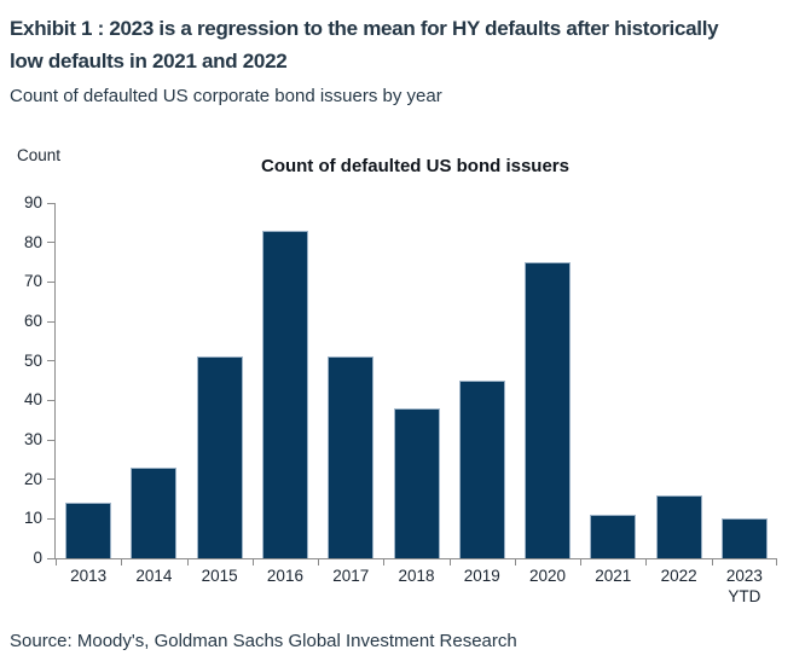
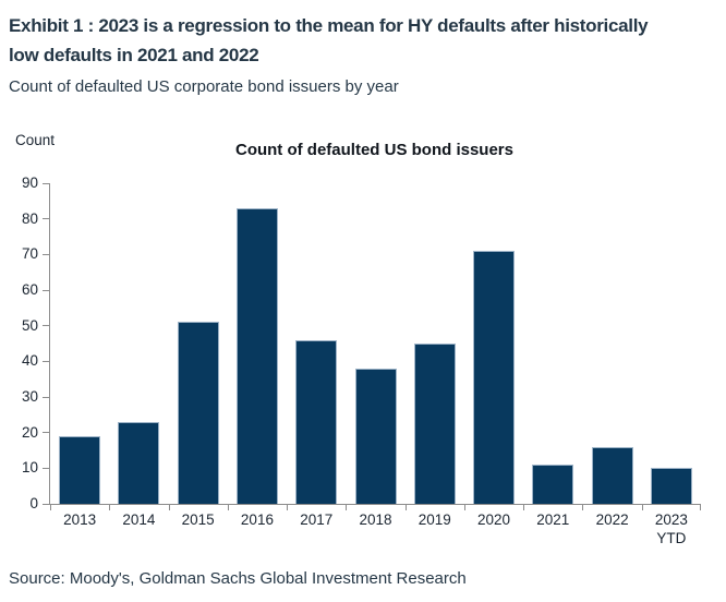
2013: 14 -> 19
2017: 51 -> 46
2020: 75 -> 71
